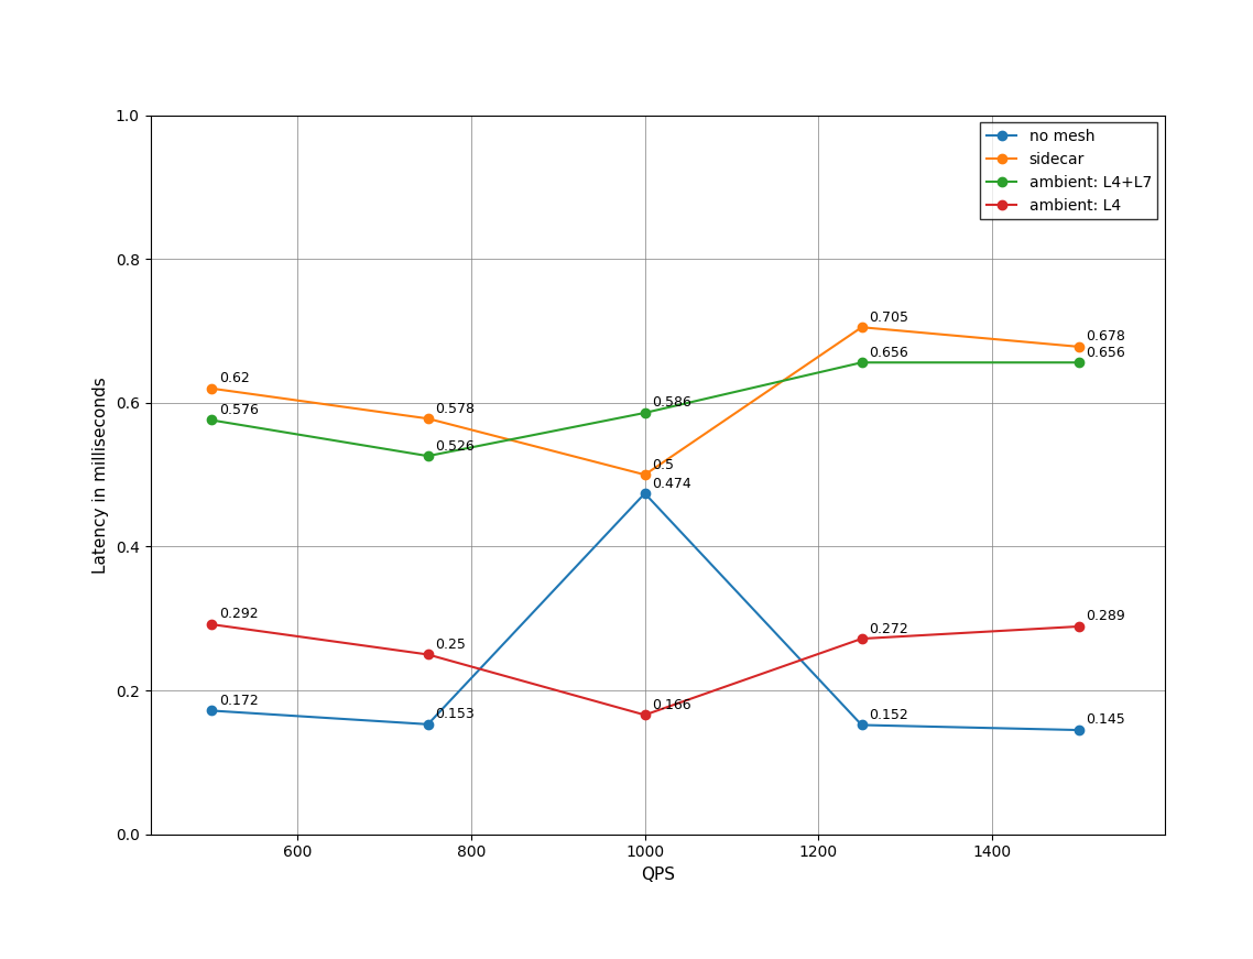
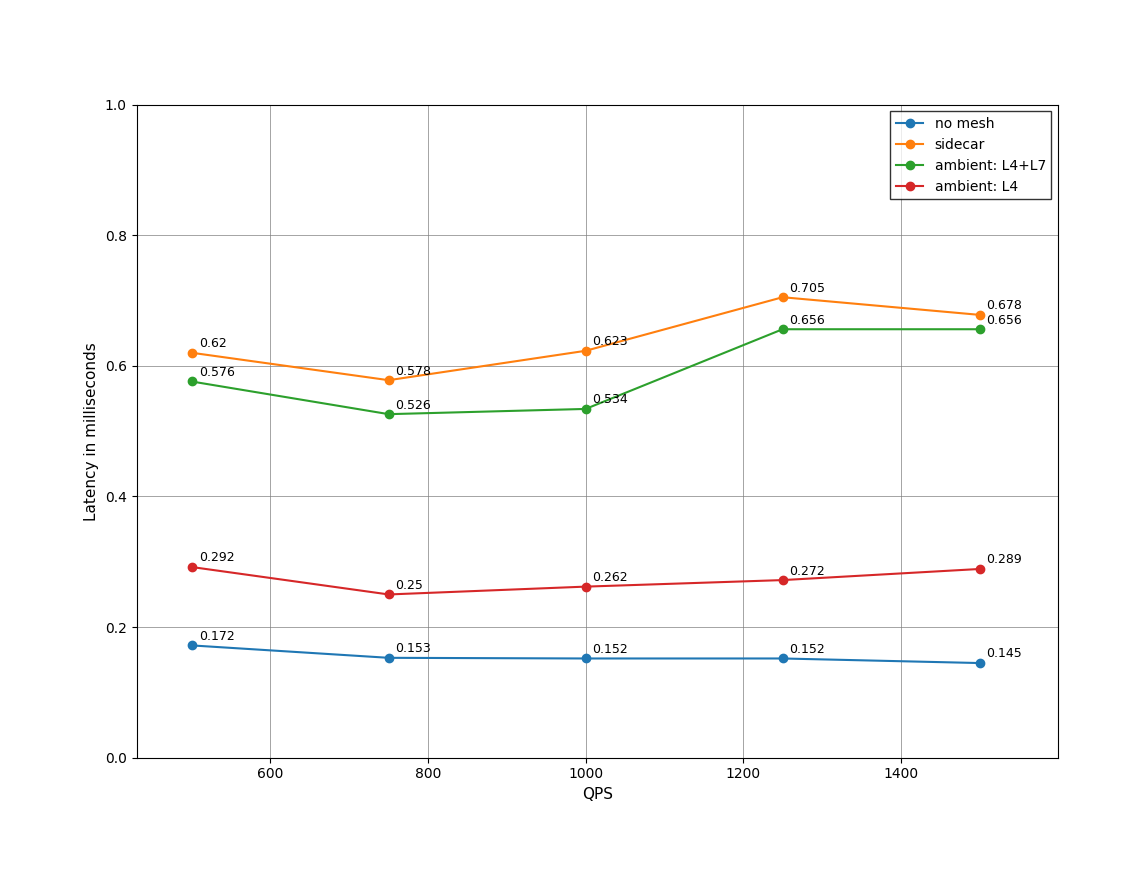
no mesh/1000: 0.474 -> 0.152
sidecar/1000: 0.5 -> 0.623
ambient: L4+L7/1000: 0.586 -> 0.534
ambient: L4/1000: 0.166 -> 0.262
